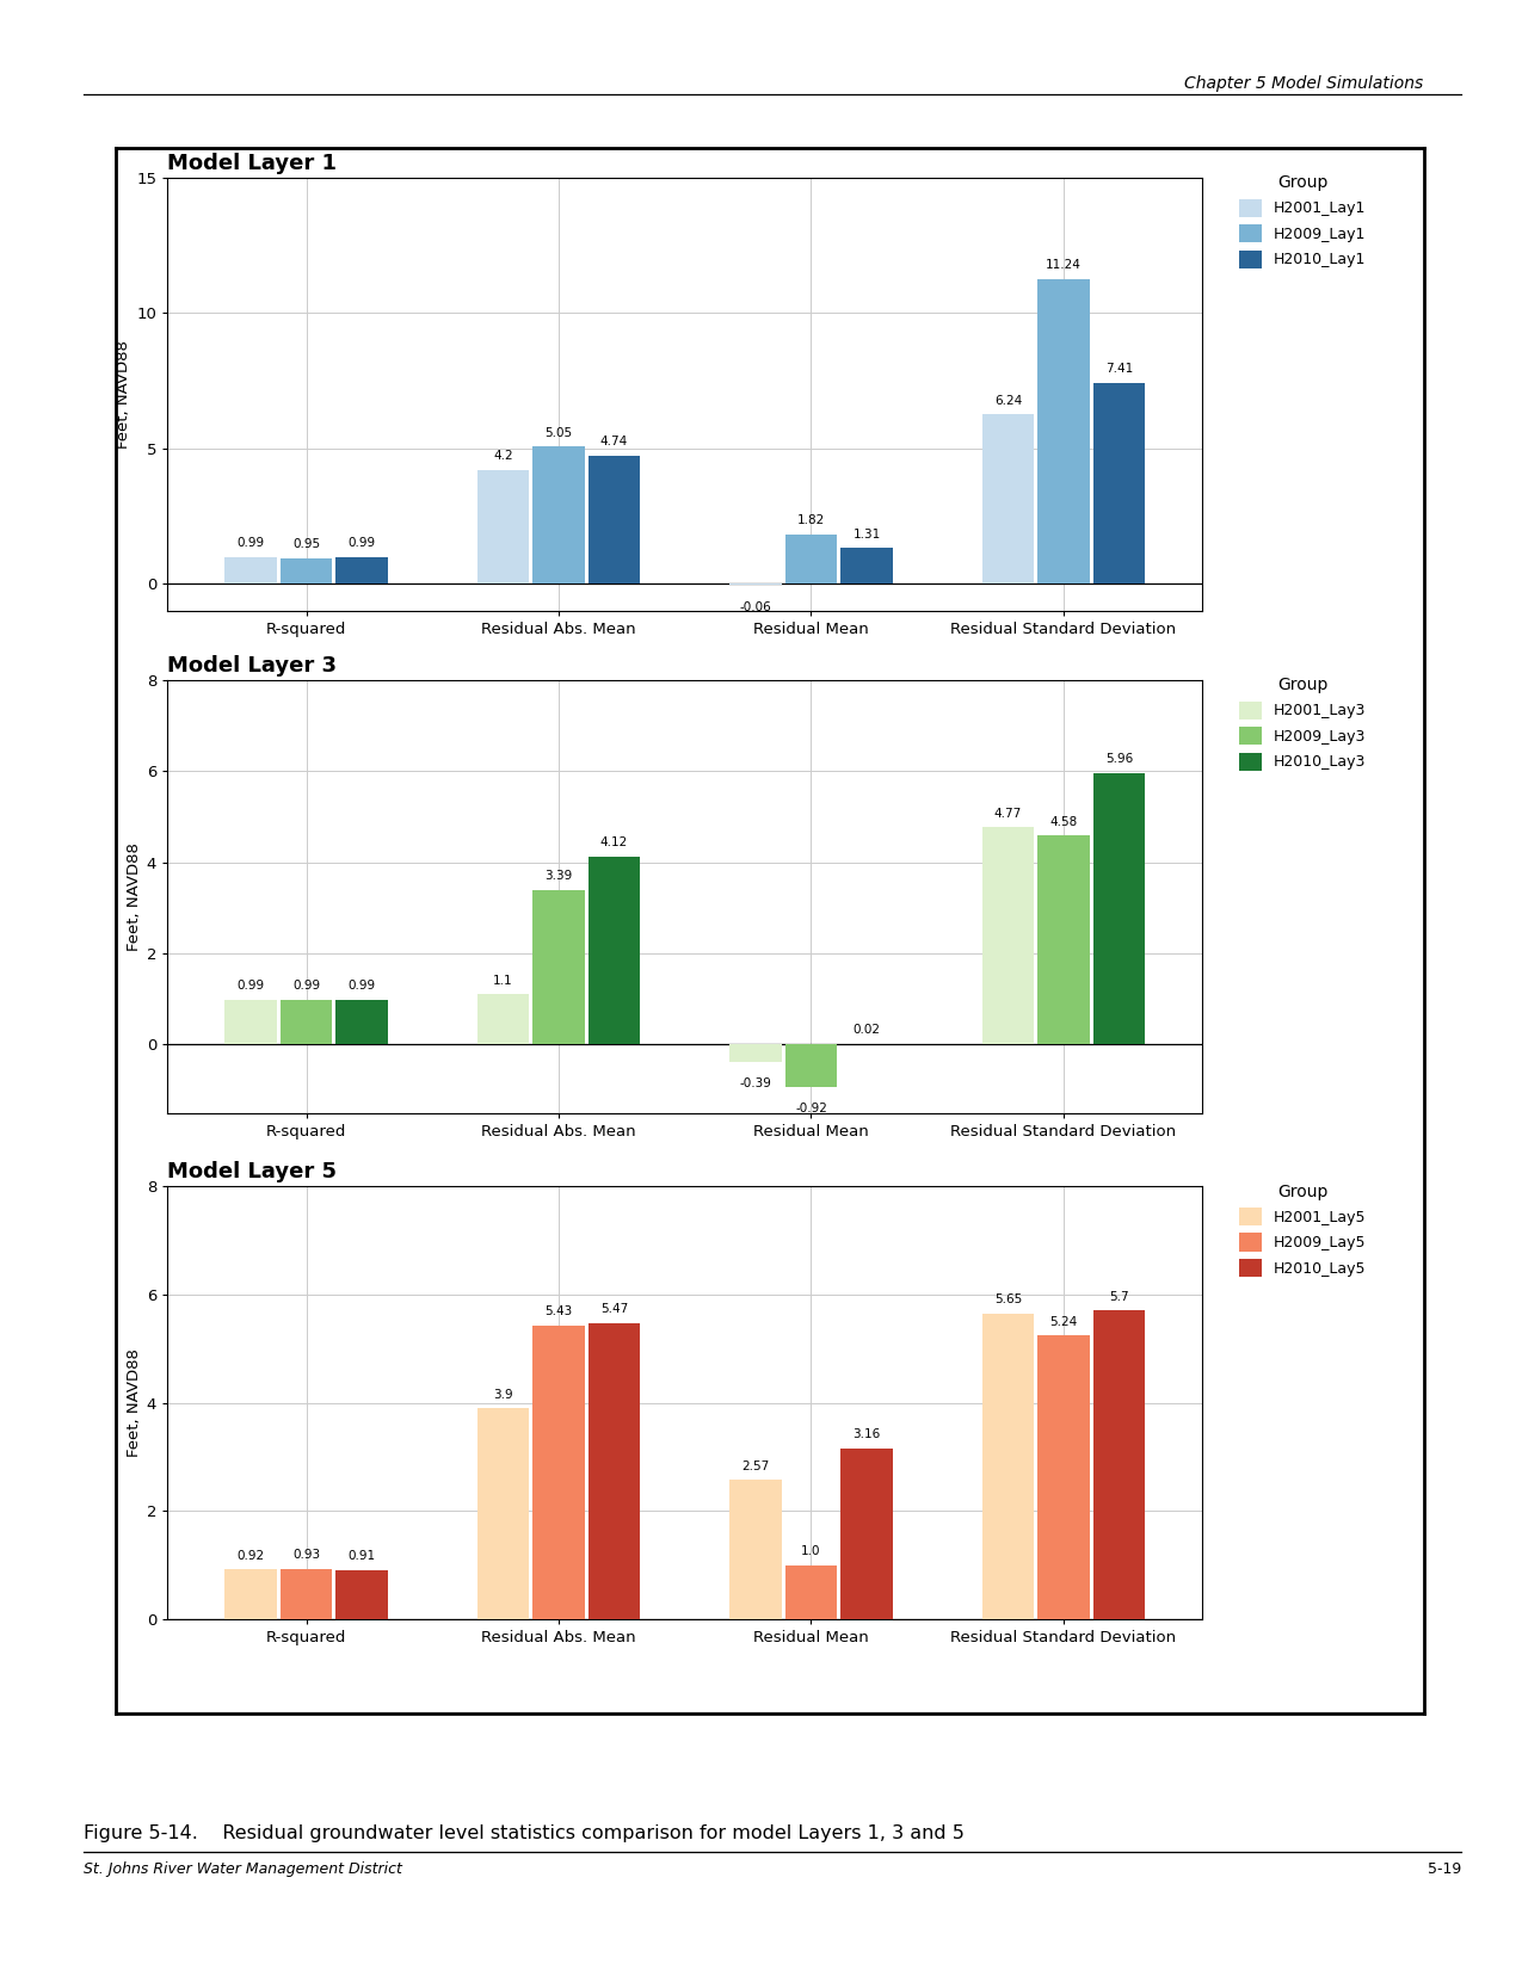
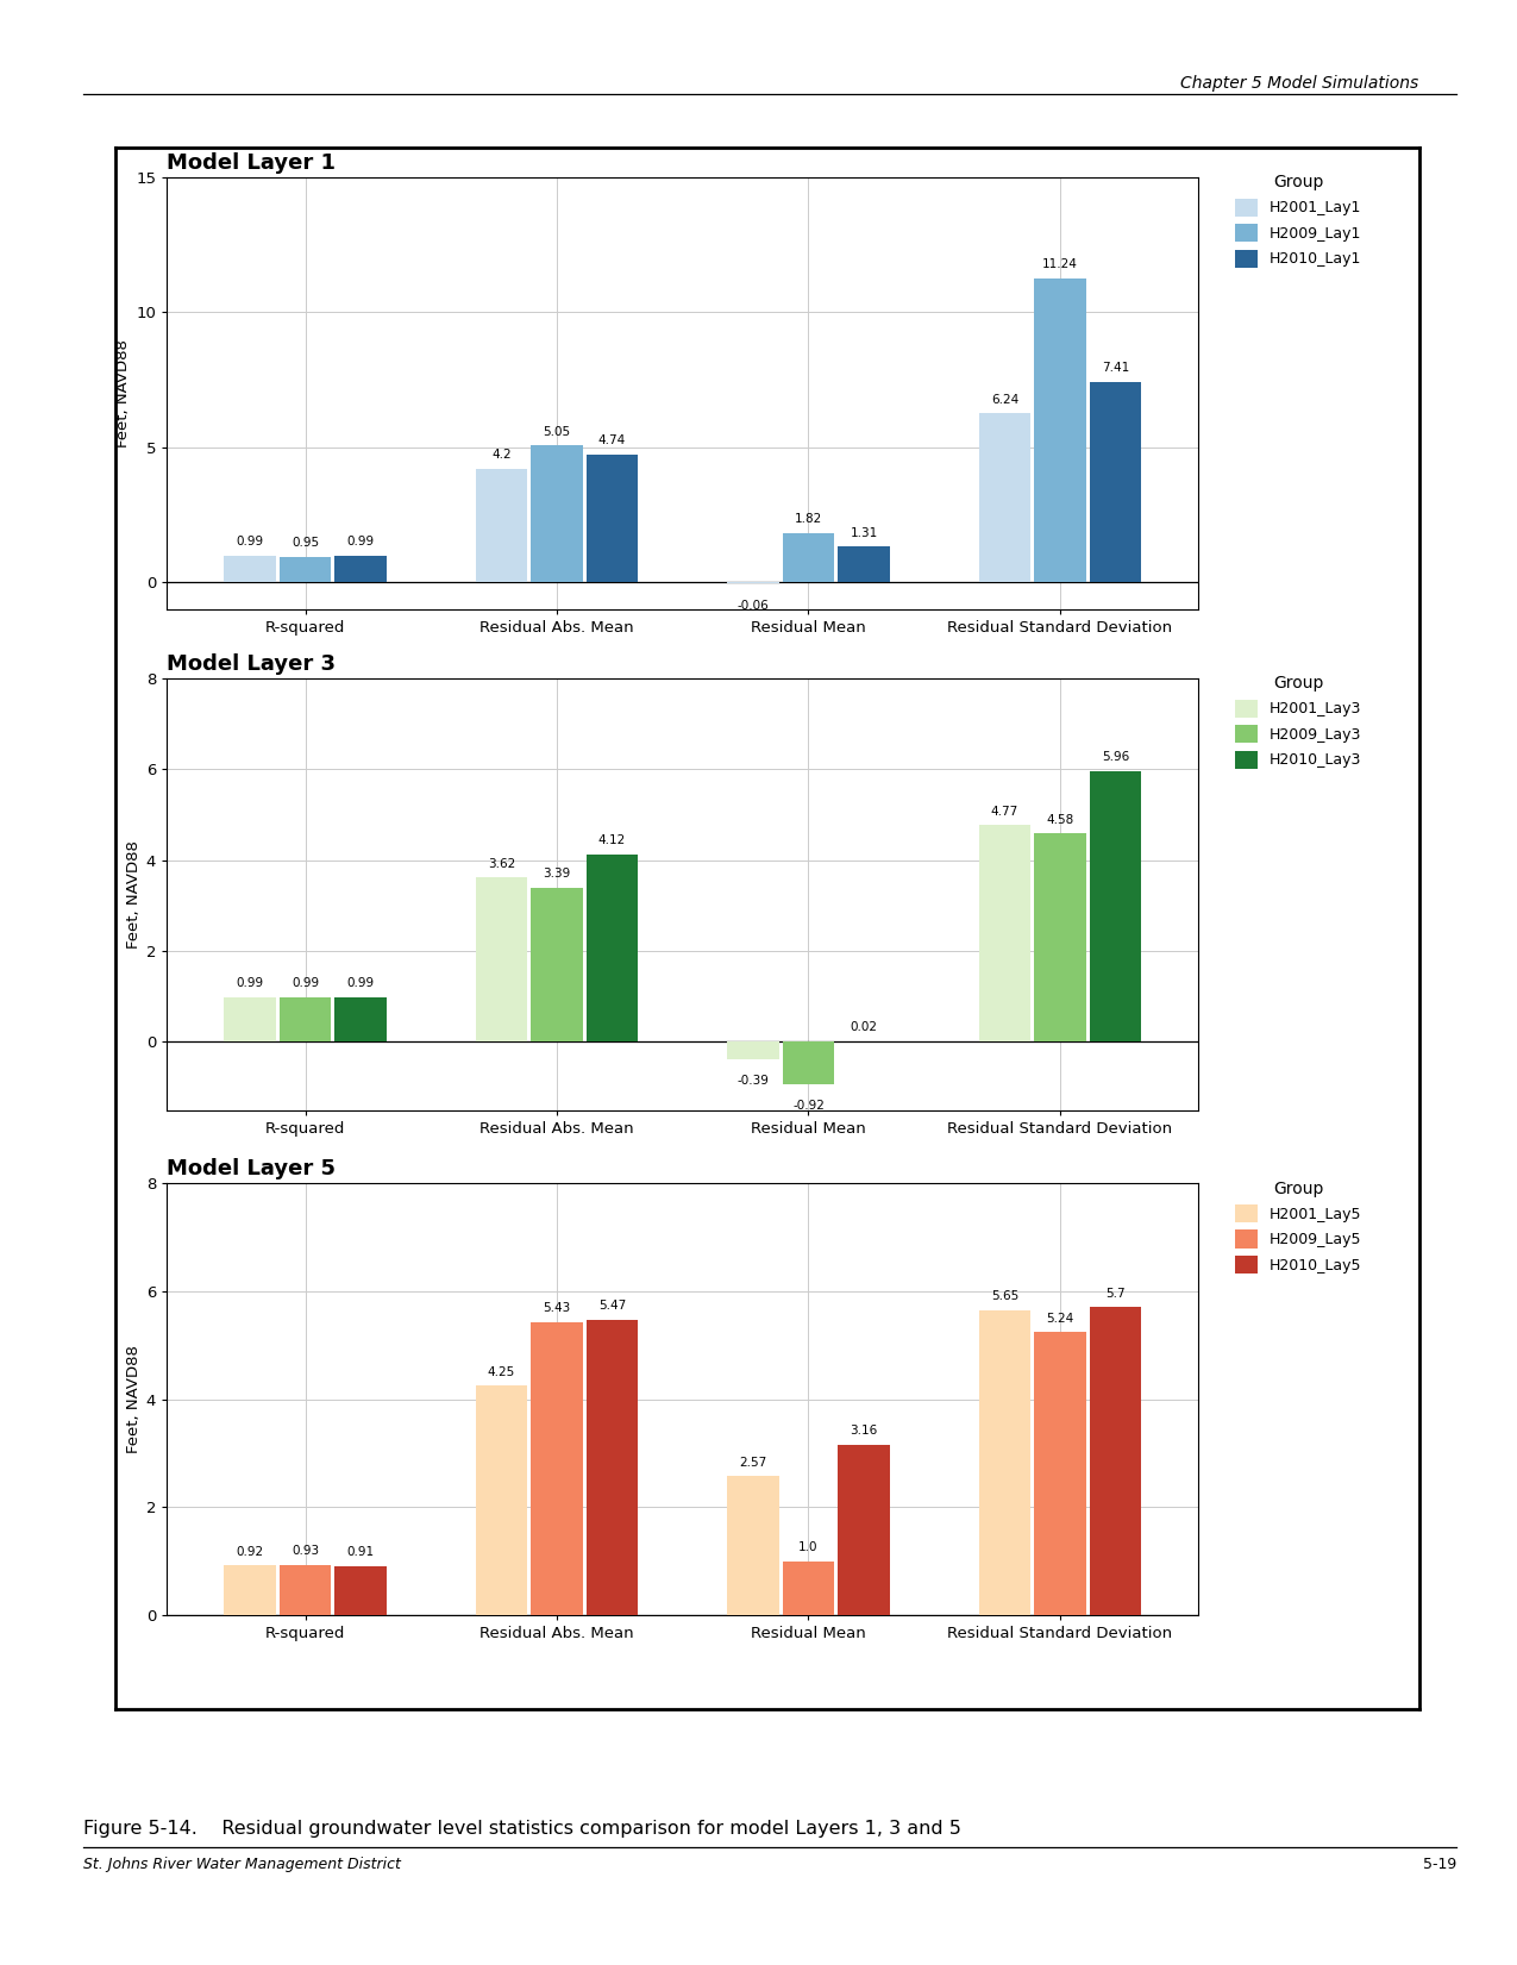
Model Layer 3/H2001_Lay3/Residual Abs. Mean: 1.1 -> 3.62
Model Layer 5/H2001_Lay5/Residual Abs. Mean: 3.9 -> 4.25
